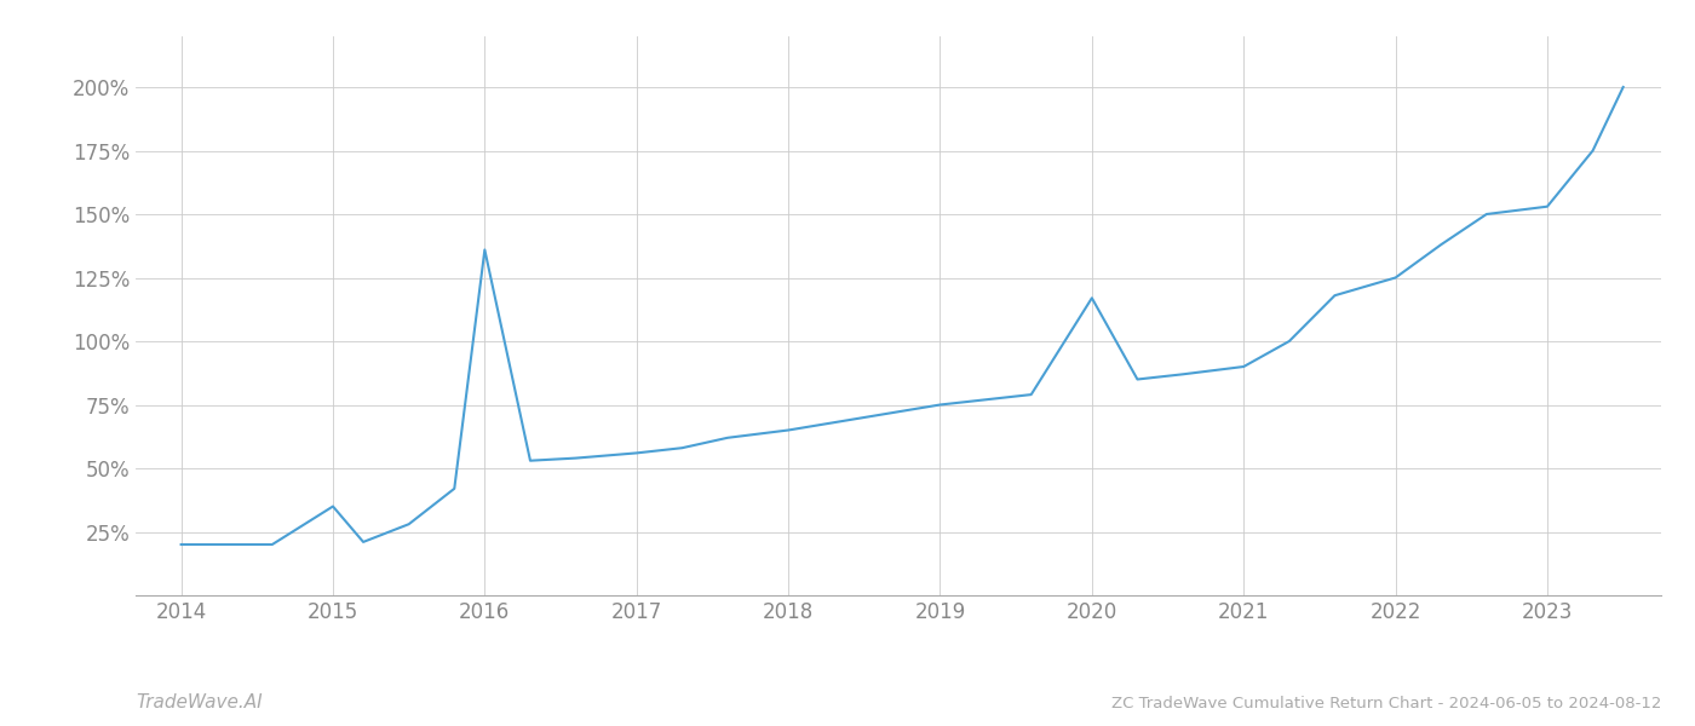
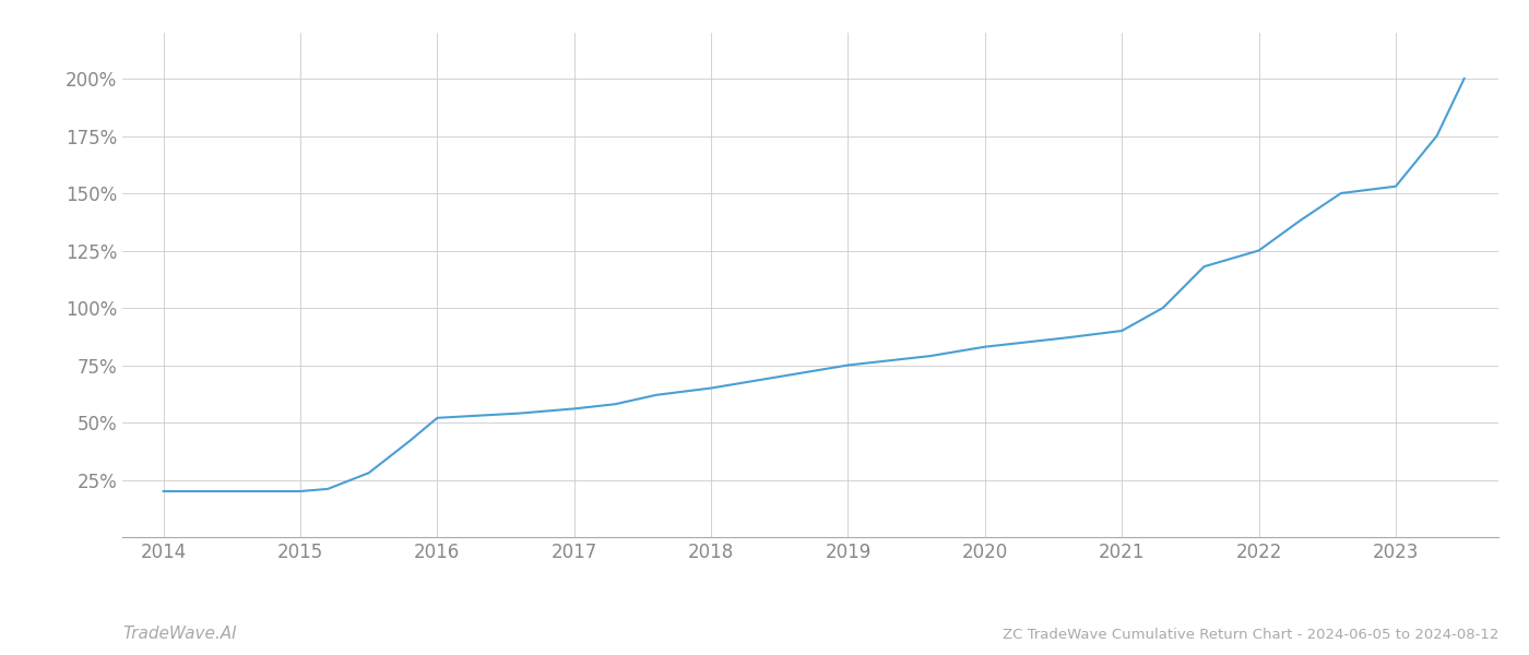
2015: 35% -> 20%
2016: 136% -> 52%
2020: 117% -> 83%
